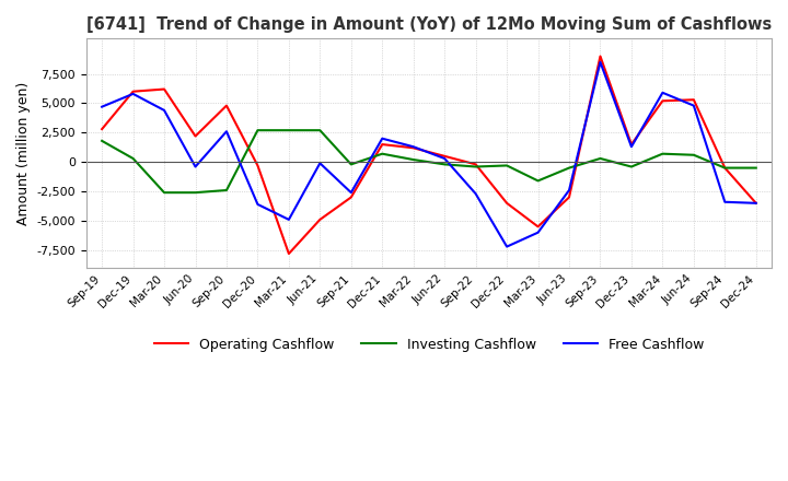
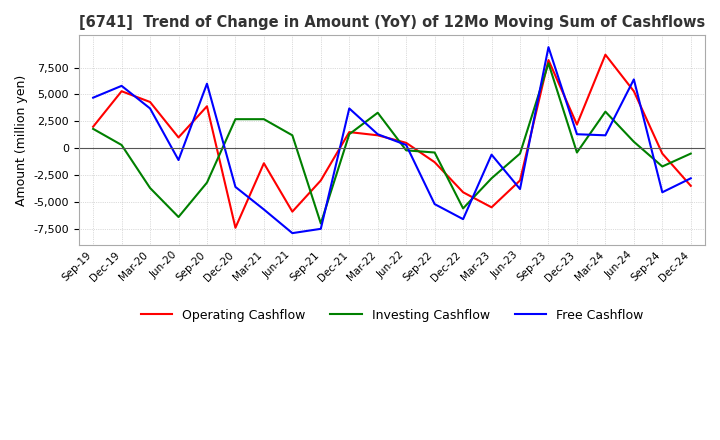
Operating Cashflow/Sep-19: 2,800 -> 2,000
Operating Cashflow/Dec-19: 6,000 -> 5,300
Operating Cashflow/Mar-20: 6,200 -> 4,300
Investing Cashflow/Mar-20: -2,600 -> -3,700
Free Cashflow/Mar-20: 4,400 -> 3,700
Operating Cashflow/Jun-20: 2,200 -> 1,000
Investing Cashflow/Jun-20: -2,600 -> -6,400
Free Cashflow/Jun-20: -400 -> -1,100
Operating Cashflow/Sep-20: 4,800 -> 3,900
Investing Cashflow/Sep-20: -2,400 -> -3,200
Free Cashflow/Sep-20: 2,600 -> 6,000
Operating Cashflow/Dec-20: -300 -> -7,400
Operating Cashflow/Mar-21: -7,800 -> -1,400
Free Cashflow/Mar-21: -4,900 -> -5,700
Operating Cashflow/Jun-21: -4,900 -> -5,900
Investing Cashflow/Jun-21: 2,700 -> 1,200
Free Cashflow/Jun-21: -100 -> -7,900
Investing Cashflow/Sep-21: -200 -> -7,000
Free Cashflow/Sep-21: -2,600 -> -7,500
Investing Cashflow/Dec-21: 700 -> 1,300
Free Cashflow/Dec-21: 2,000 -> 3,700
Investing Cashflow/Mar-22: 200 -> 3,300
Operating Cashflow/Sep-22: -200 -> -1,300
Free Cashflow/Sep-22: -2,700 -> -5,200
Operating Cashflow/Dec-22: -3,500 -> -4,100
Investing Cashflow/Dec-22: -300 -> -5,600
Free Cashflow/Dec-22: -7,200 -> -6,600
Investing Cashflow/Mar-23: -1,600 -> -2,800
Free Cashflow/Mar-23: -6,000 -> -600
Free Cashflow/Jun-23: -2,400 -> -3,800
Operating Cashflow/Sep-23: 9,000 -> 8,200
Investing Cashflow/Sep-23: 300 -> 7,900
Free Cashflow/Sep-23: 8,500 -> 9,400
Operating Cashflow/Dec-23: 1,500 -> 2,200
Operating Cashflow/Mar-24: 5,200 -> 8,700
Investing Cashflow/Mar-24: 700 -> 3,400
Free Cashflow/Mar-24: 5,900 -> 1,200
Free Cashflow/Jun-24: 4,800 -> 6,400
Investing Cashflow/Sep-24: -500 -> -1,700
Free Cashflow/Sep-24: -3,400 -> -4,100
Free Cashflow/Dec-24: -3,500 -> -2,800
